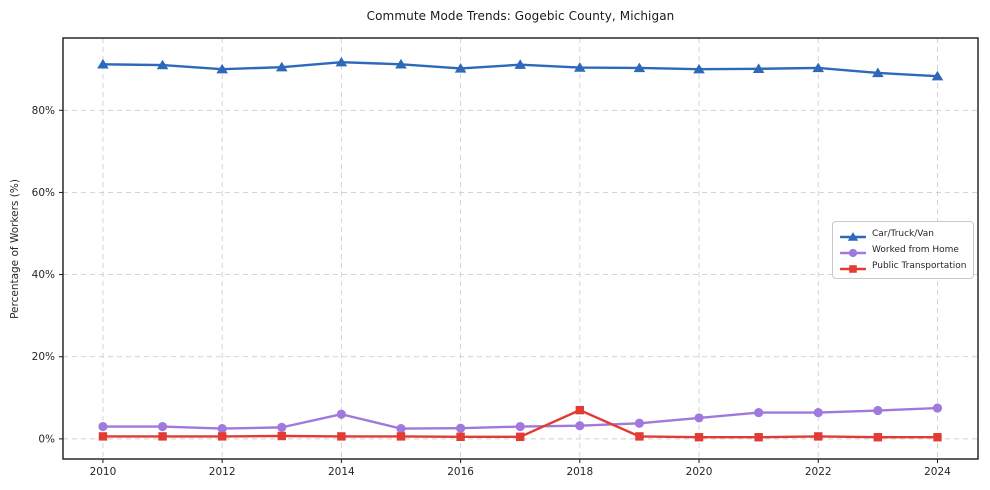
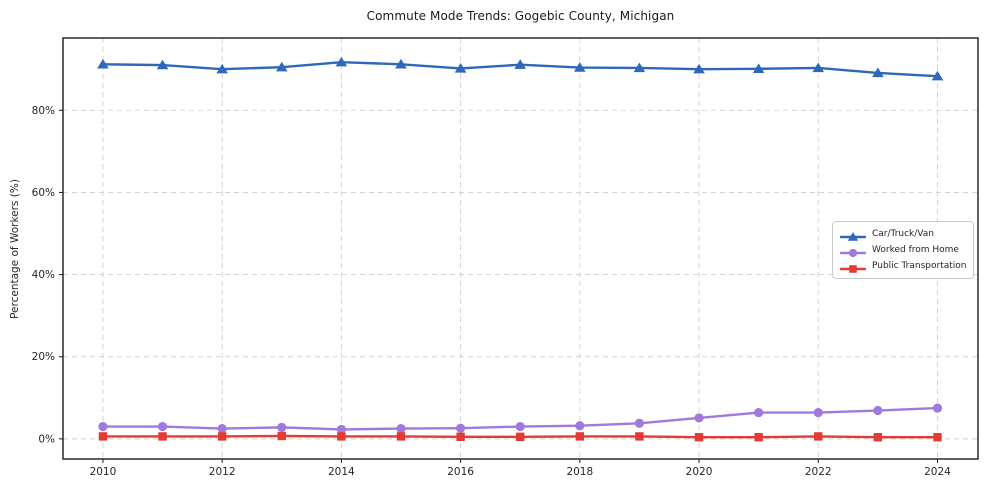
Worked from Home/2014: 6% -> 2%
Public Transportation/2018: 7% -> 1%
